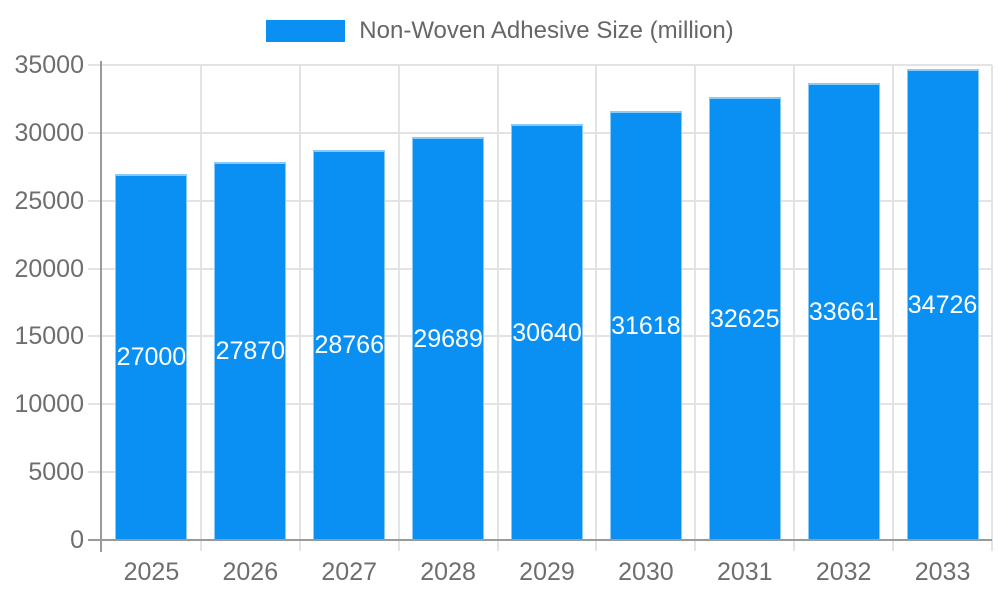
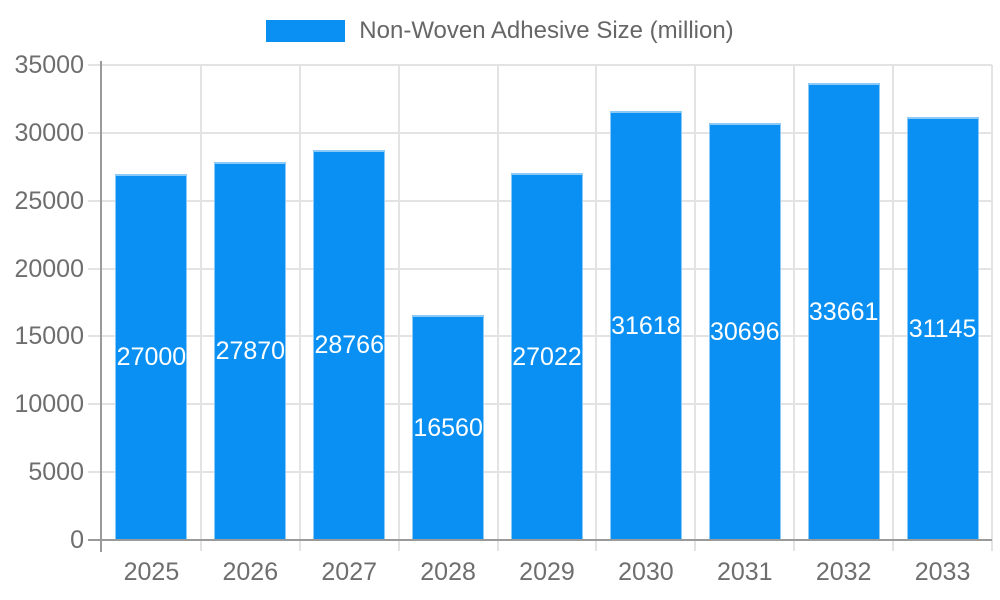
2028: 29689 -> 16560
2029: 30640 -> 27022
2031: 32625 -> 30696
2033: 34726 -> 31145
